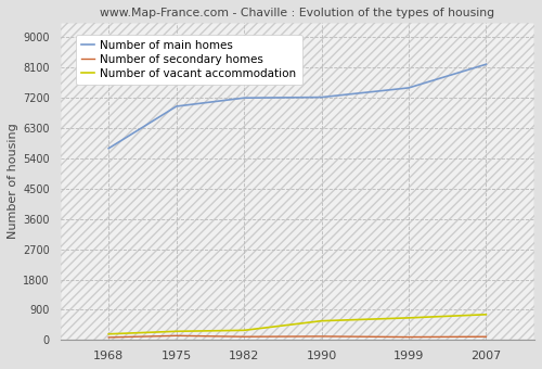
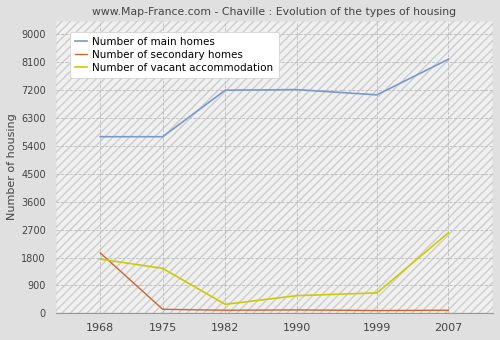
Number of secondary homes/1968: 80 -> 1950
Number of vacant accommodation/1968: 180 -> 1750
Number of main homes/1975: 6950 -> 5700
Number of vacant accommodation/1975: 260 -> 1450
Number of main homes/1999: 7500 -> 7050
Number of vacant accommodation/2007: 760 -> 2600
